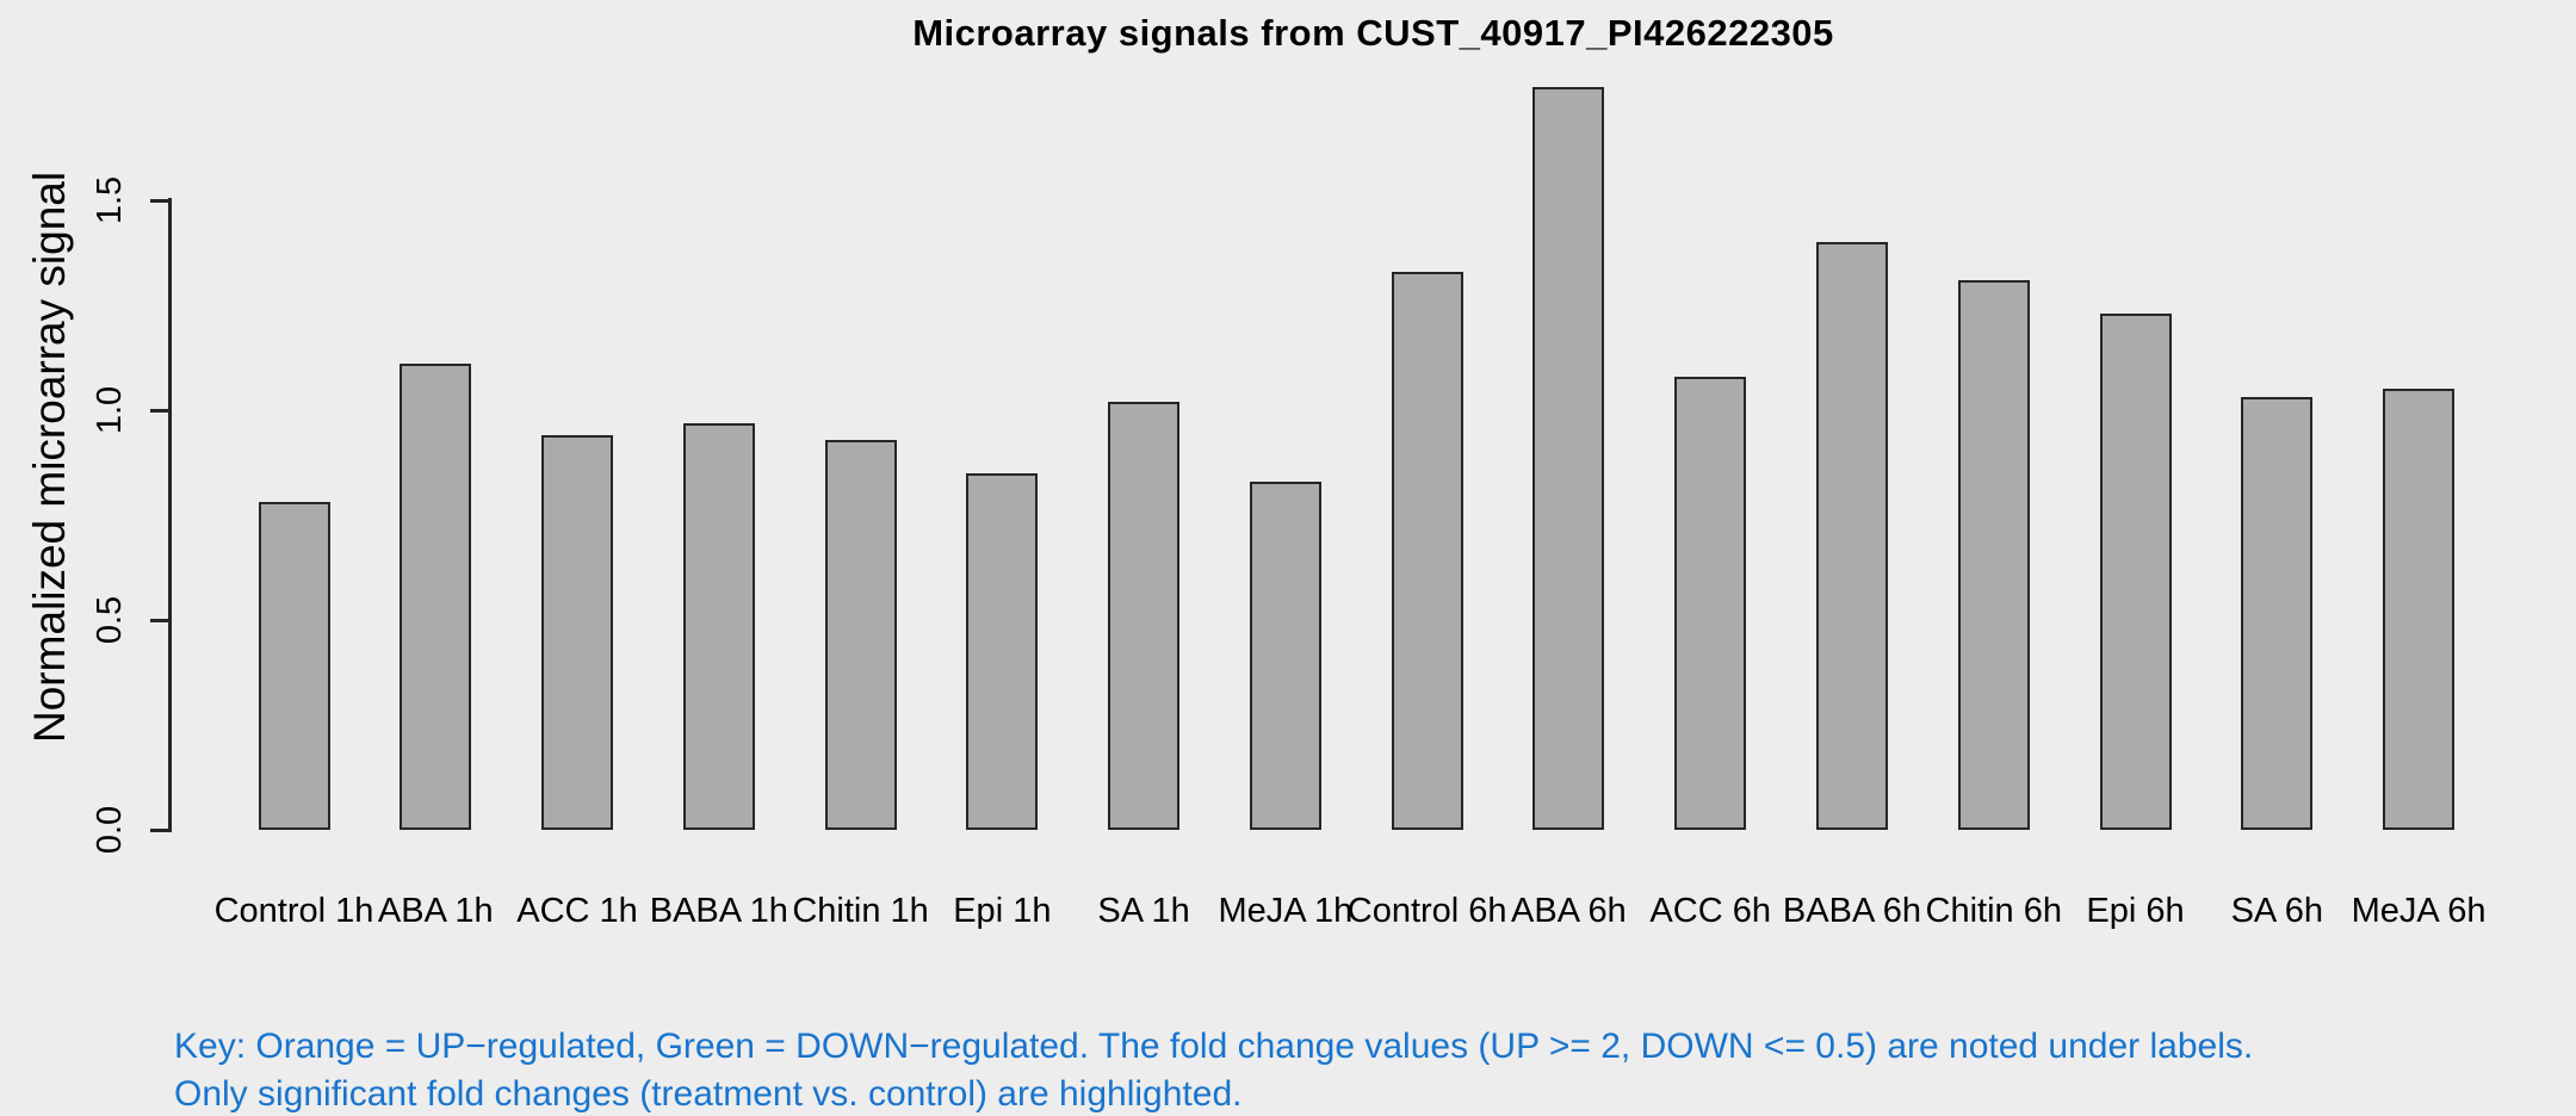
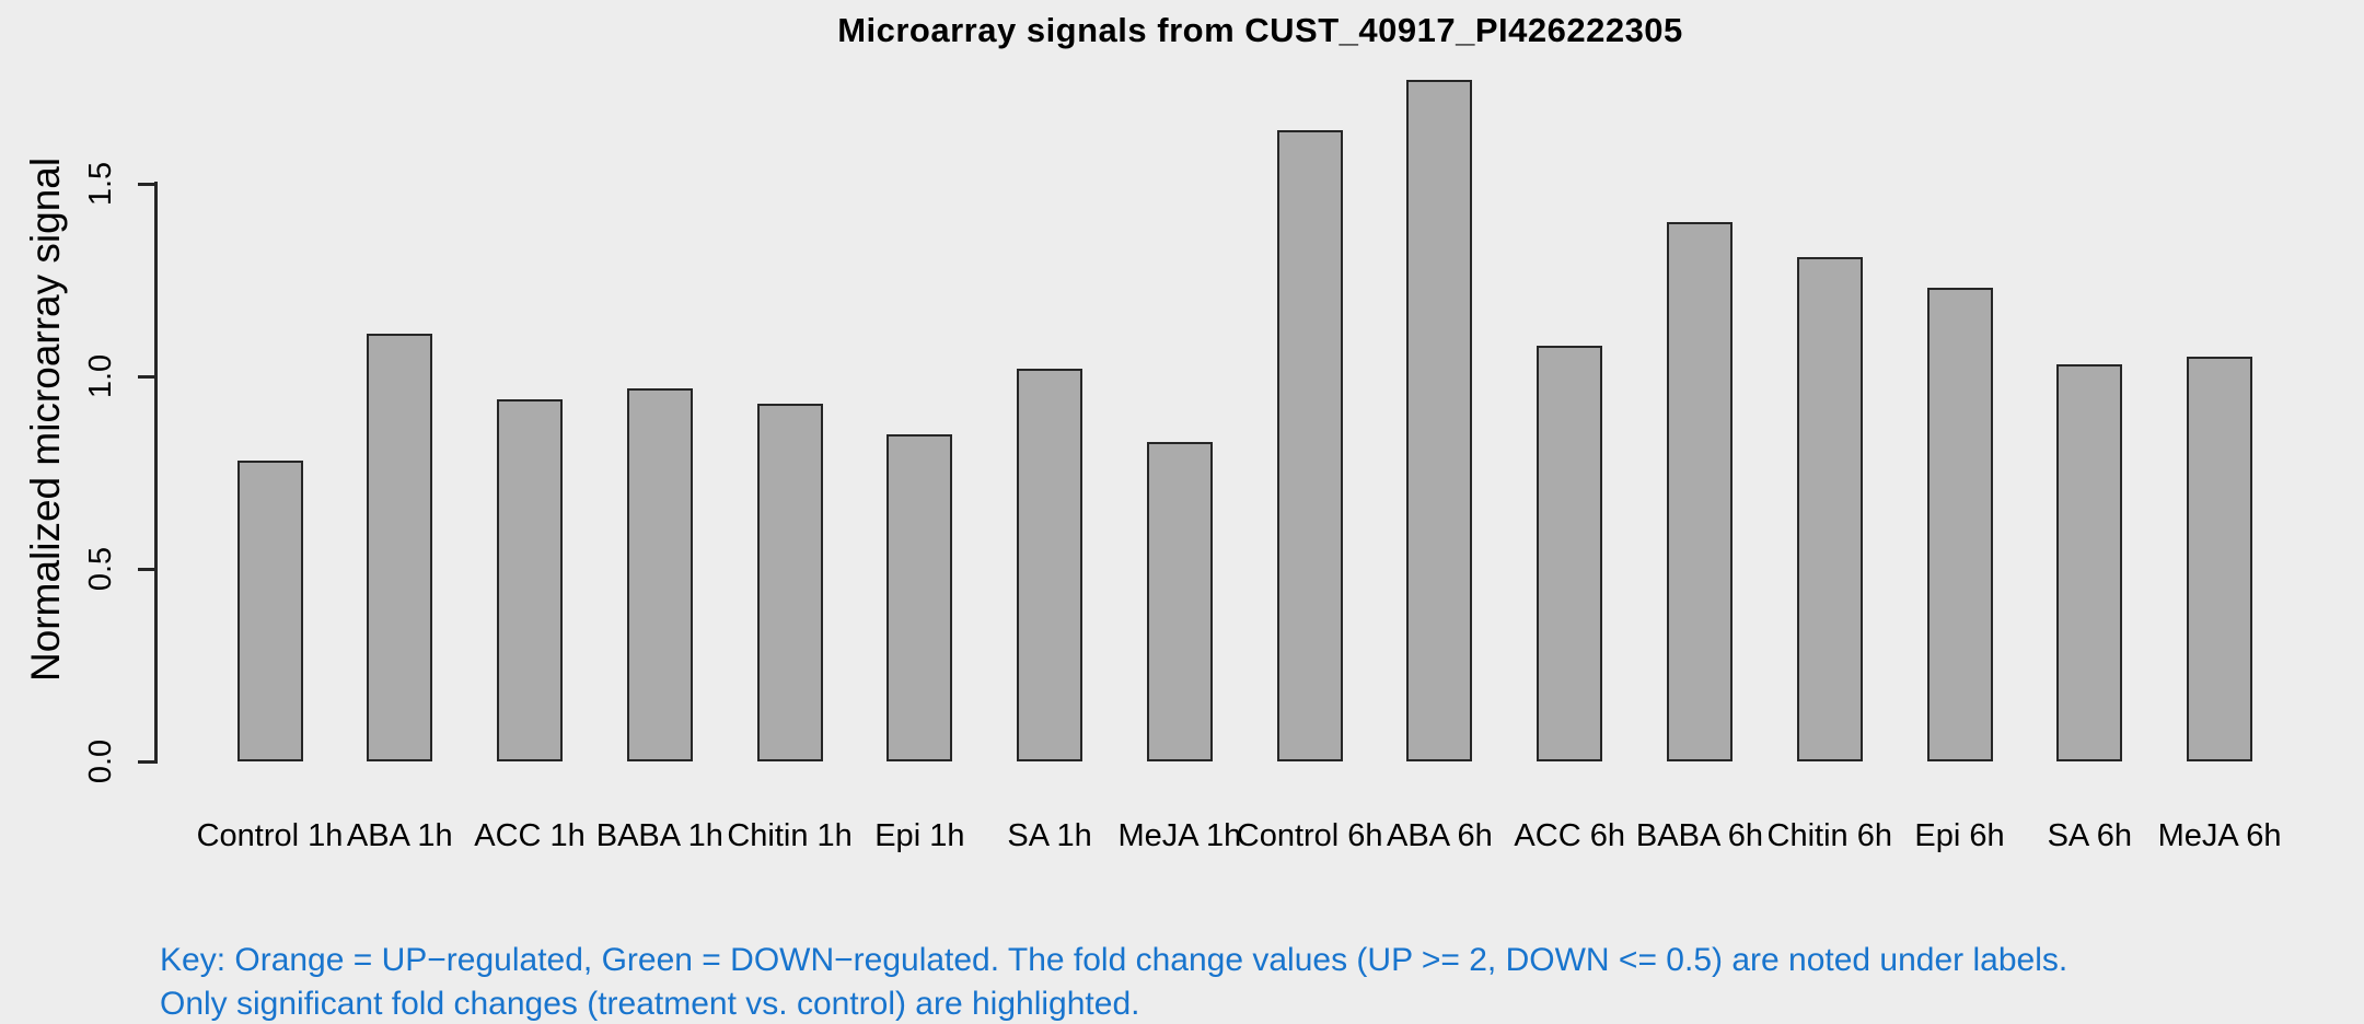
Control 6h: 1.33 -> 1.64
